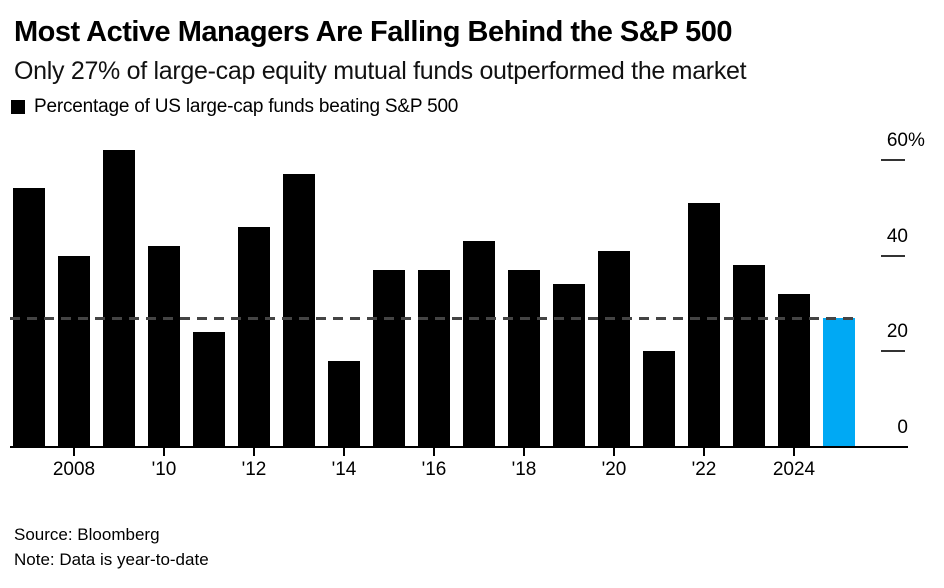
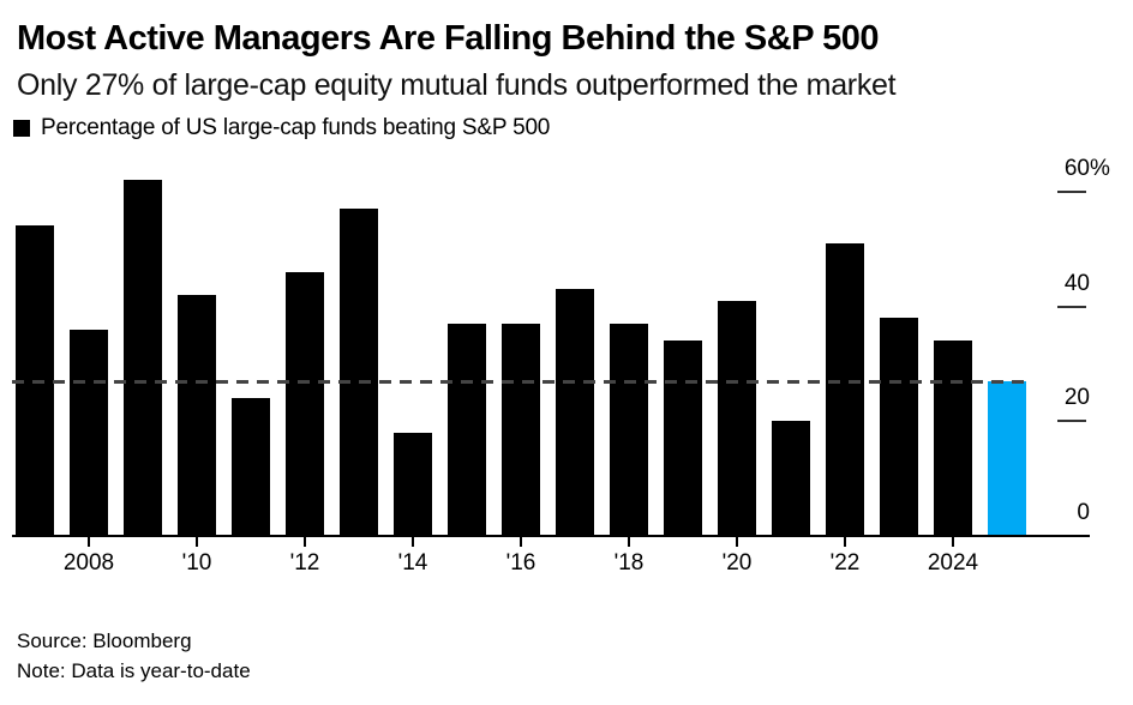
2008: 40 -> 36
2024: 32 -> 34
